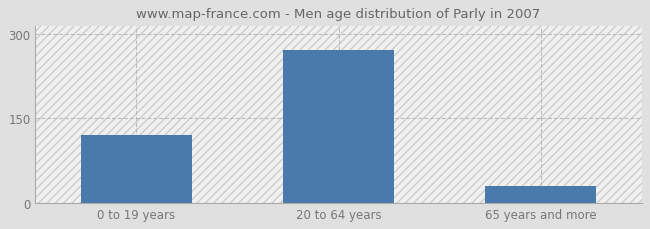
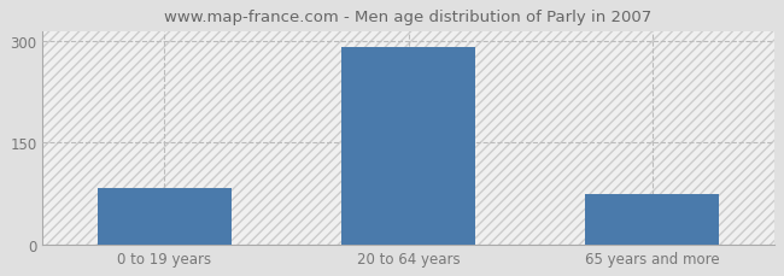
0 to 19 years: 120 -> 84
20 to 64 years: 271 -> 292
65 years and more: 30 -> 74
